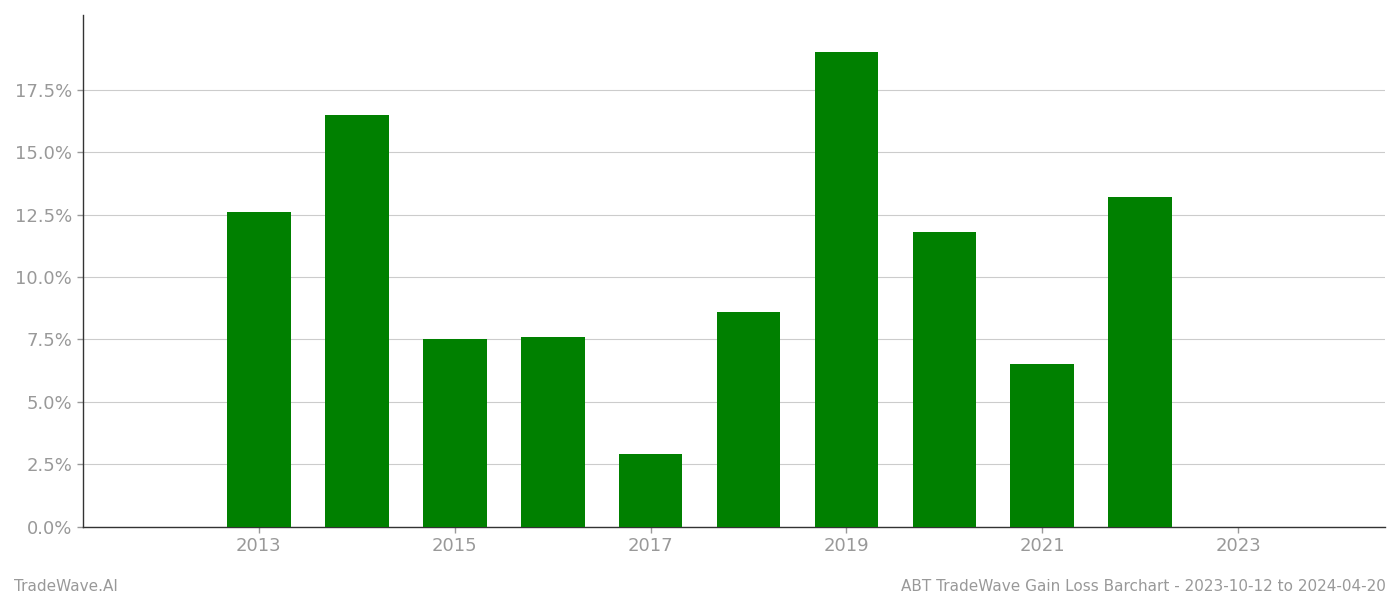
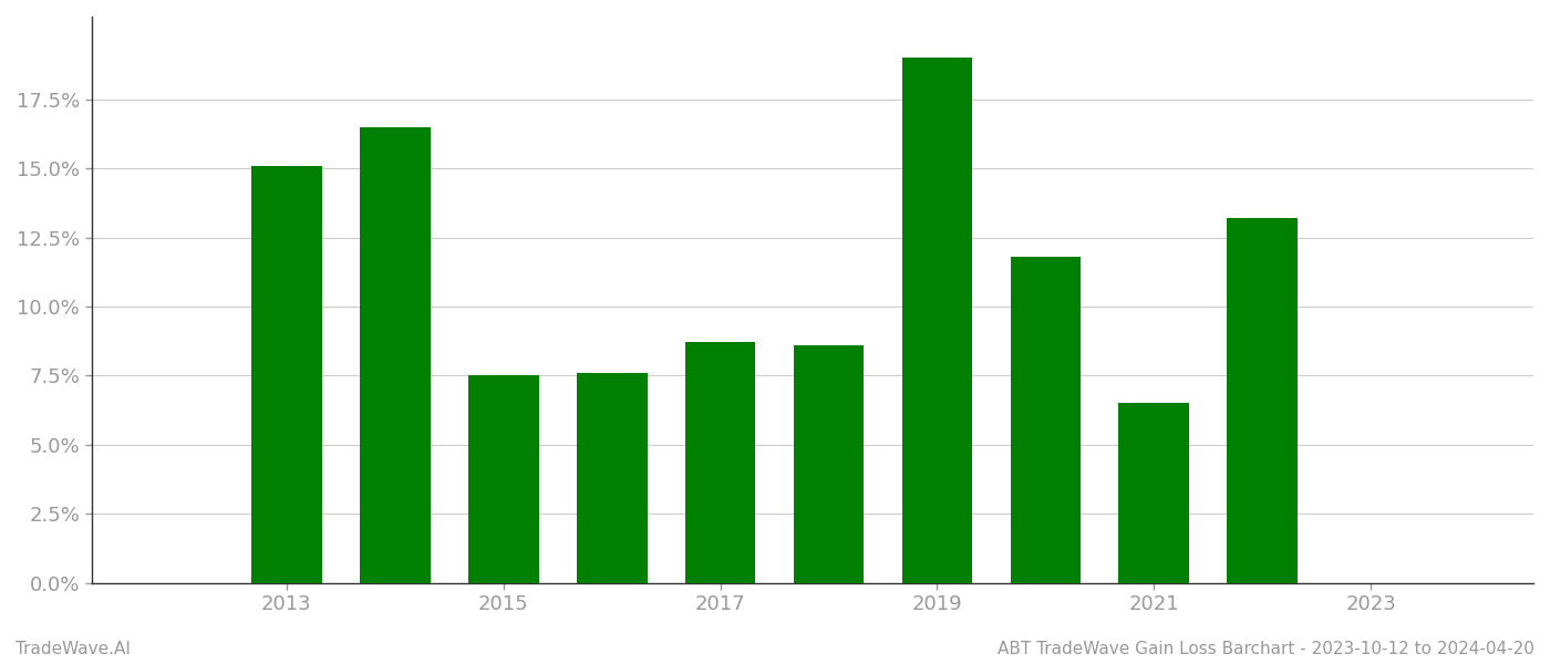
2013: 12.6% -> 15.1%
2017: 2.9% -> 8.7%
